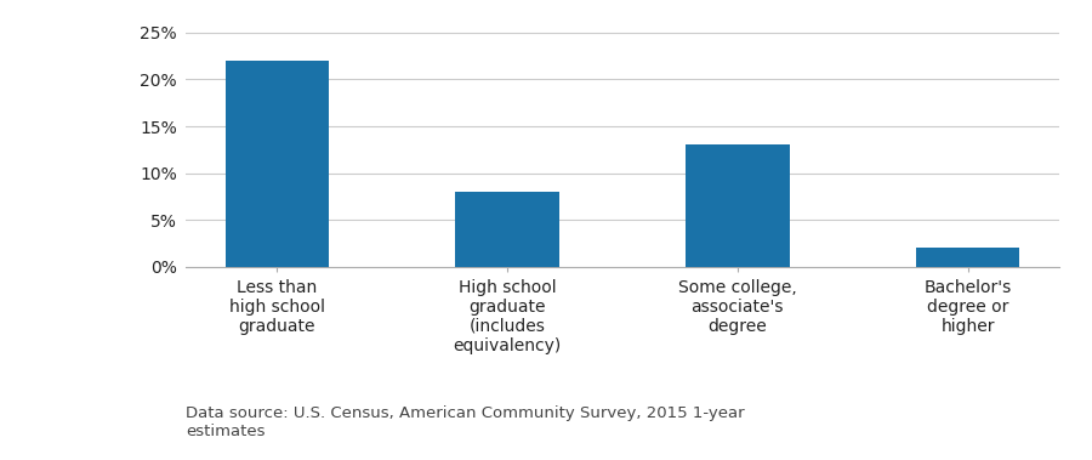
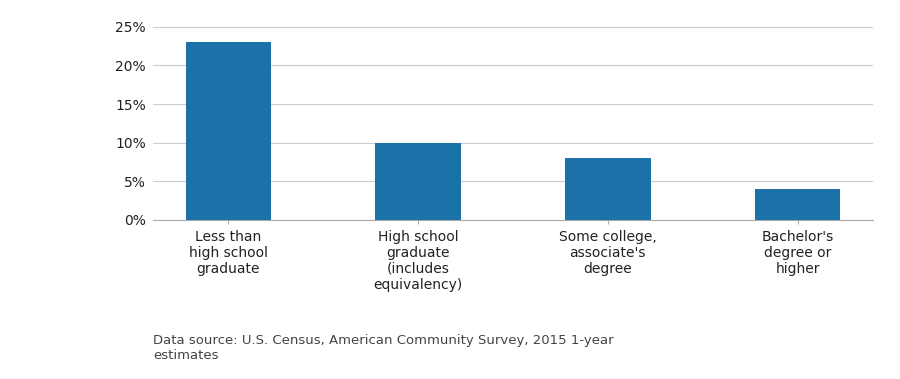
Less than high school graduate: 22% -> 23%
High school graduate (includes equivalency): 8% -> 10%
Some college, associate's degree: 13% -> 8%
Bachelor's degree or higher: 2% -> 4%
